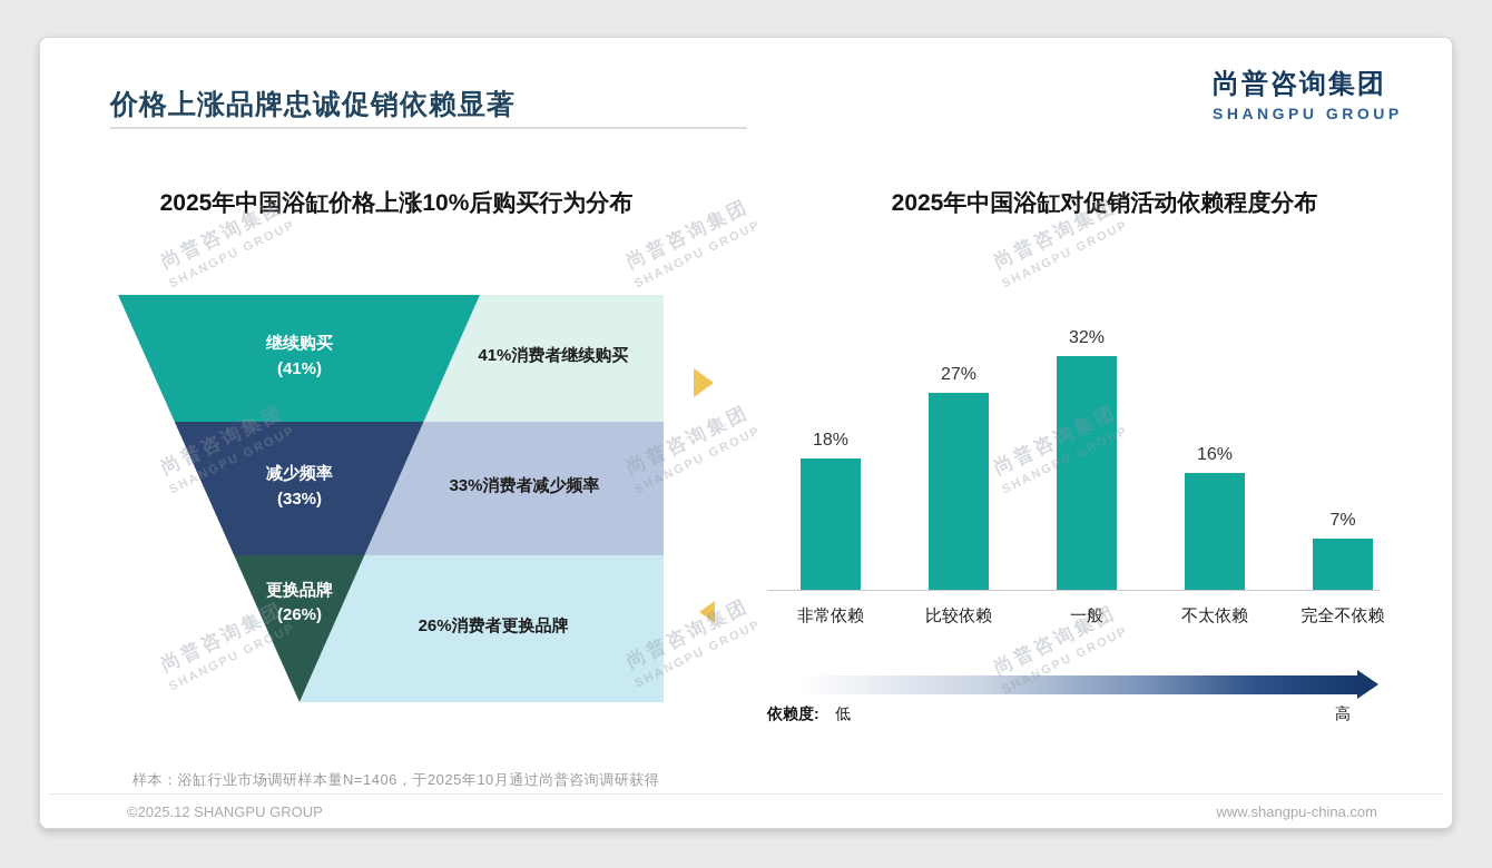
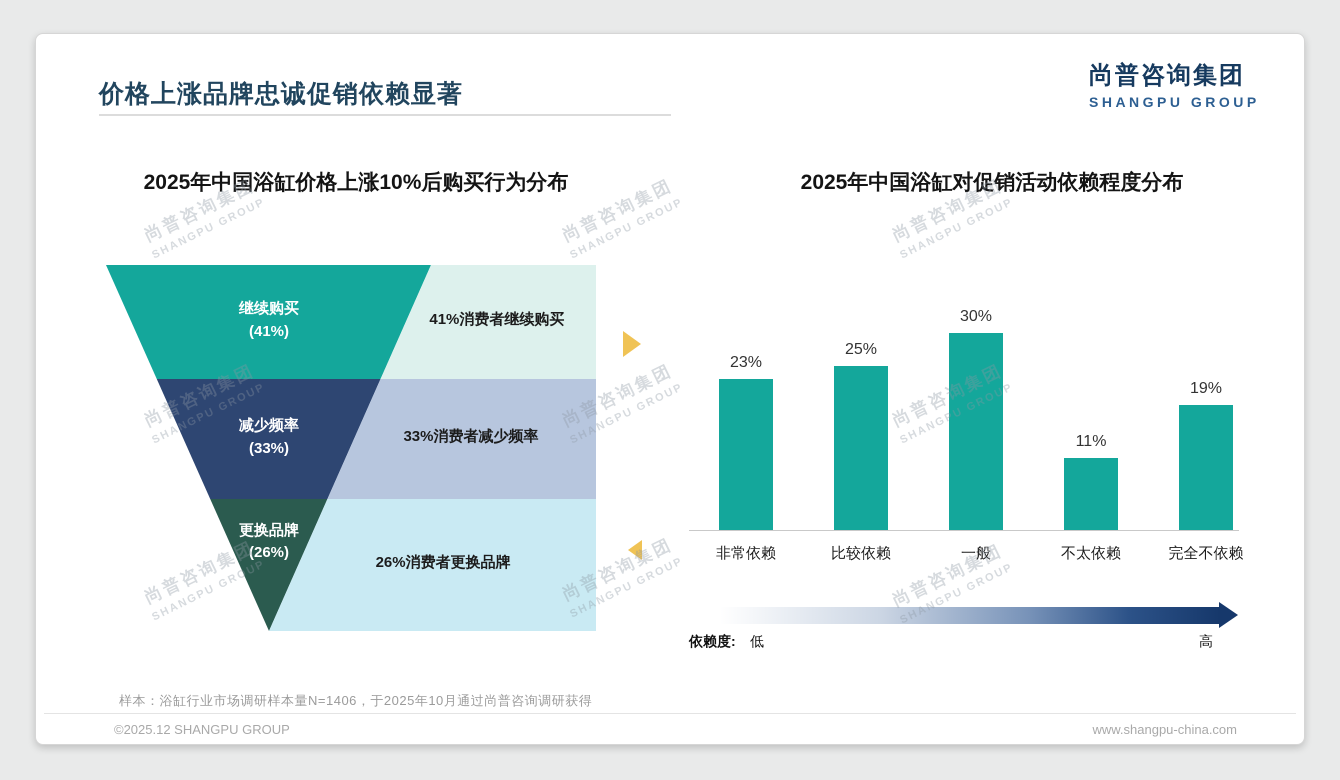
2025年中国浴缸对促销活动依赖程度分布/非常依赖: 18% -> 23%
2025年中国浴缸对促销活动依赖程度分布/比较依赖: 27% -> 25%
2025年中国浴缸对促销活动依赖程度分布/一般: 32% -> 30%
2025年中国浴缸对促销活动依赖程度分布/不太依赖: 16% -> 11%
2025年中国浴缸对促销活动依赖程度分布/完全不依赖: 7% -> 19%
